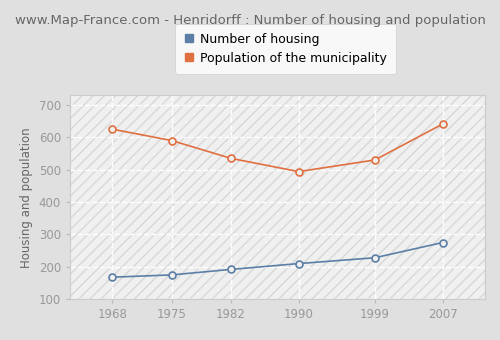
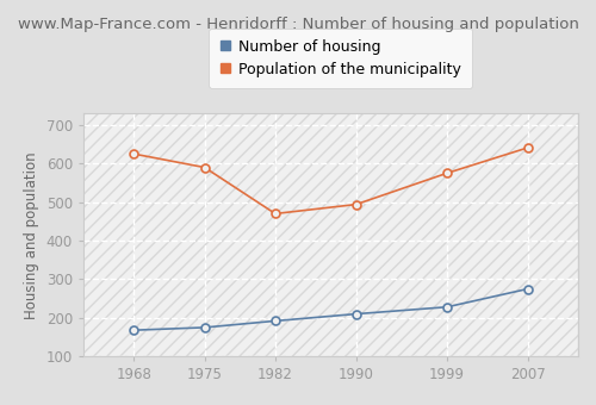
Population of the municipality/1982: 535 -> 470
Population of the municipality/1999: 530 -> 575
